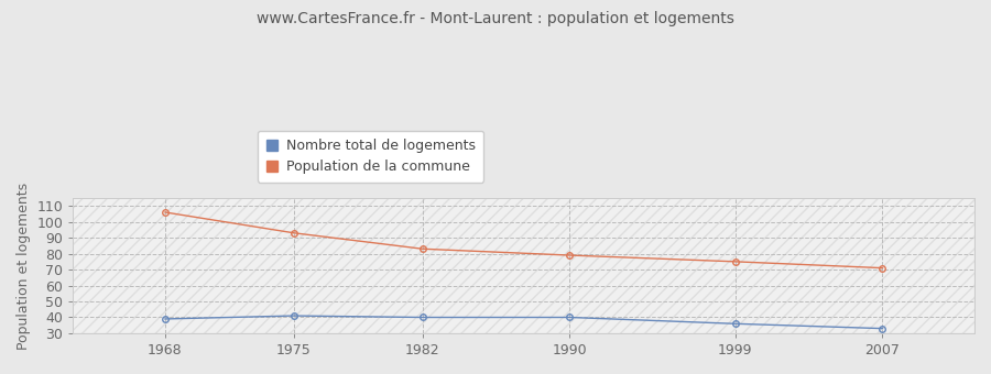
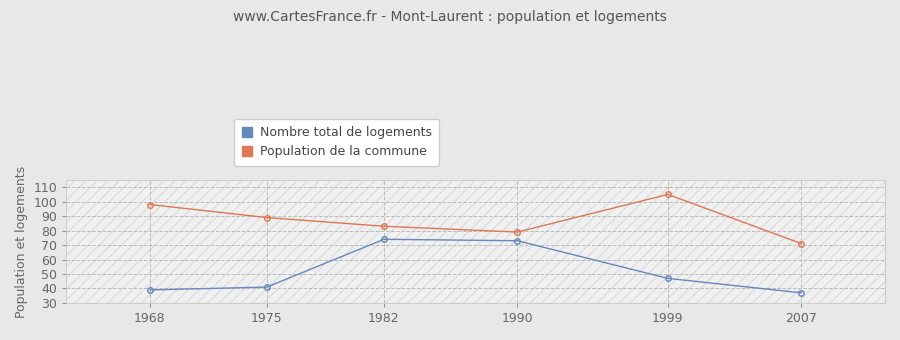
Population de la commune/1968: 106 -> 98
Population de la commune/1975: 93 -> 89
Nombre total de logements/1982: 40 -> 74
Nombre total de logements/1990: 40 -> 73
Nombre total de logements/1999: 36 -> 47
Population de la commune/1999: 75 -> 105
Nombre total de logements/2007: 33 -> 37
